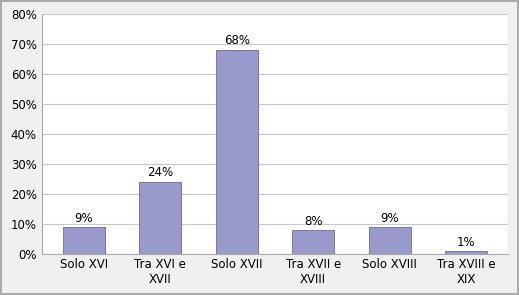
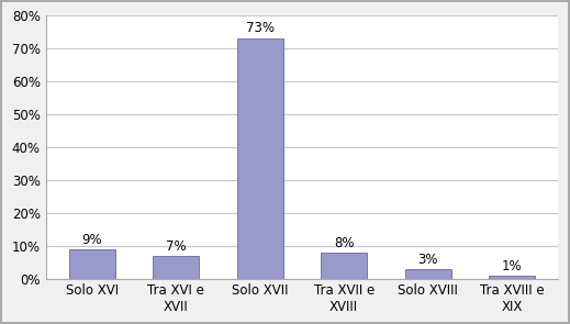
Tra XVI e XVII: 24% -> 7%
Solo XVII: 68% -> 73%
Solo XVIII: 9% -> 3%
